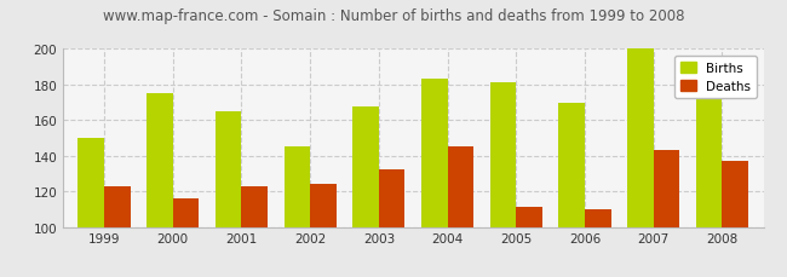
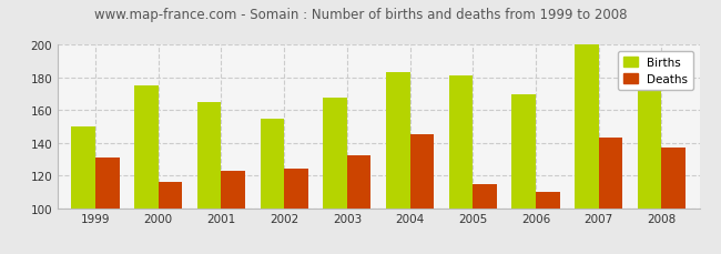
Deaths/1999: 123 -> 131
Births/2002: 145 -> 155
Deaths/2005: 111 -> 115
